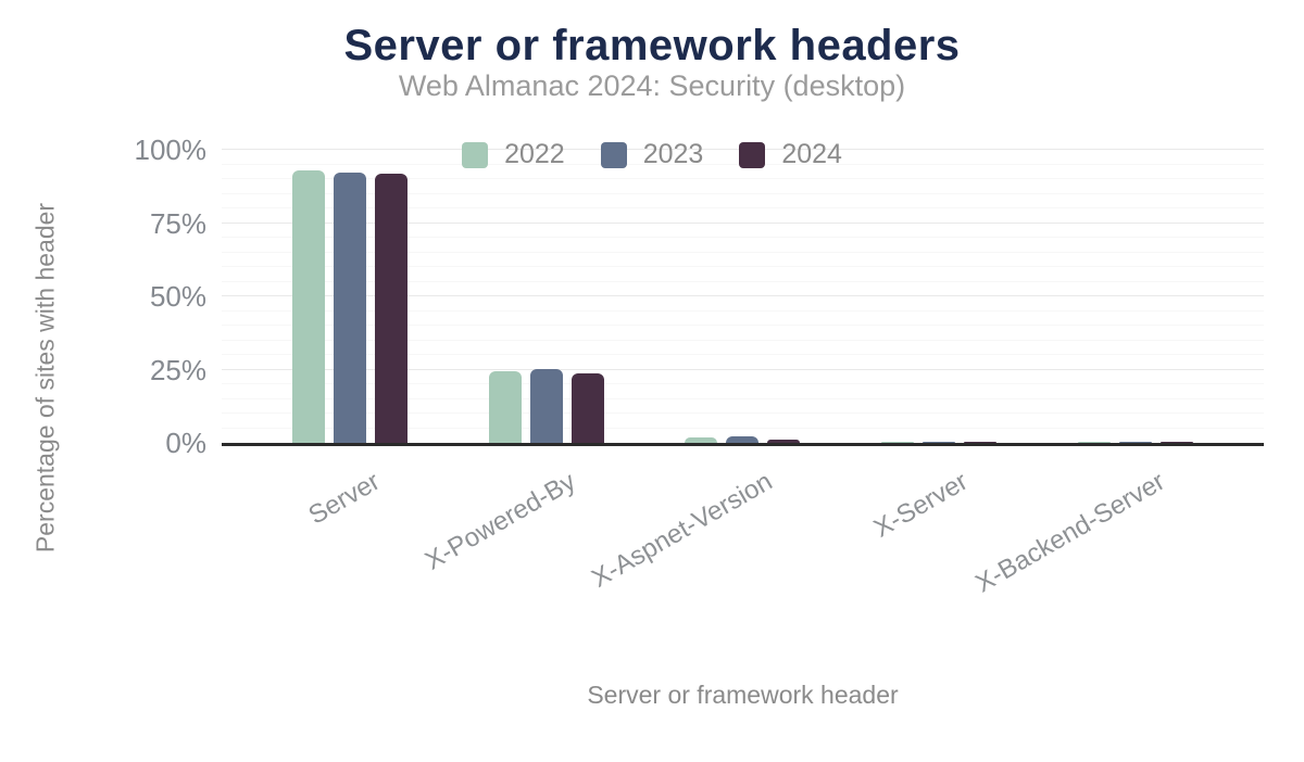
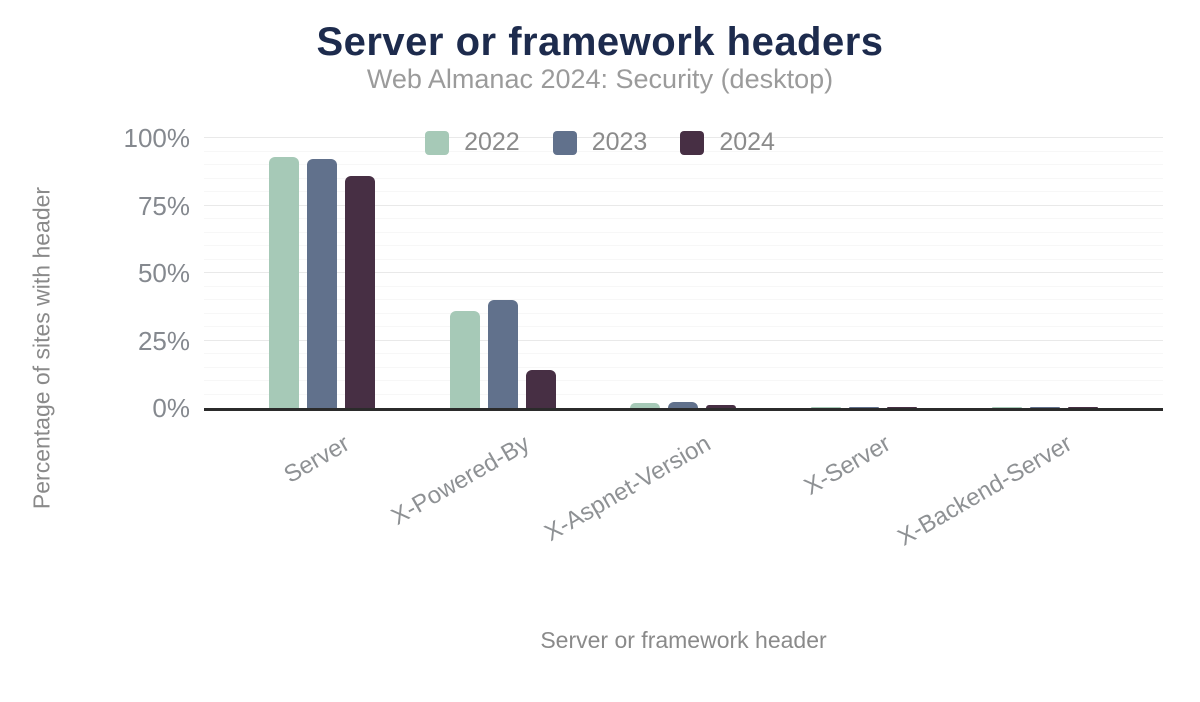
2024/Server: 92% -> 86%
2022/X-Powered-By: 25% -> 36%
2023/X-Powered-By: 25% -> 40%
2024/X-Powered-By: 24% -> 14%
